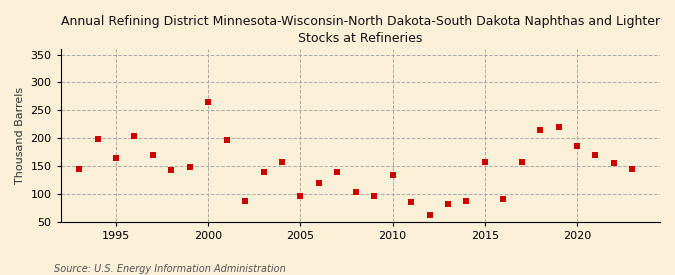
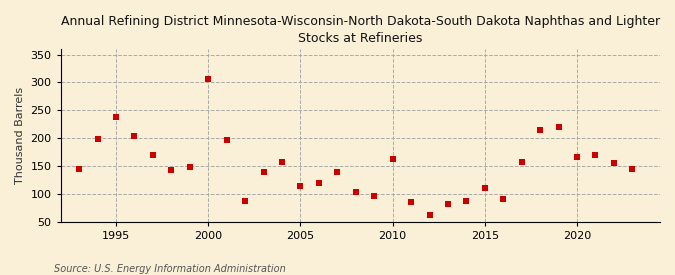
1995: 165 -> 238
2000: 265 -> 306
2005: 97 -> 114
2010: 133 -> 162
2015: 157 -> 110
2020: 185 -> 166
